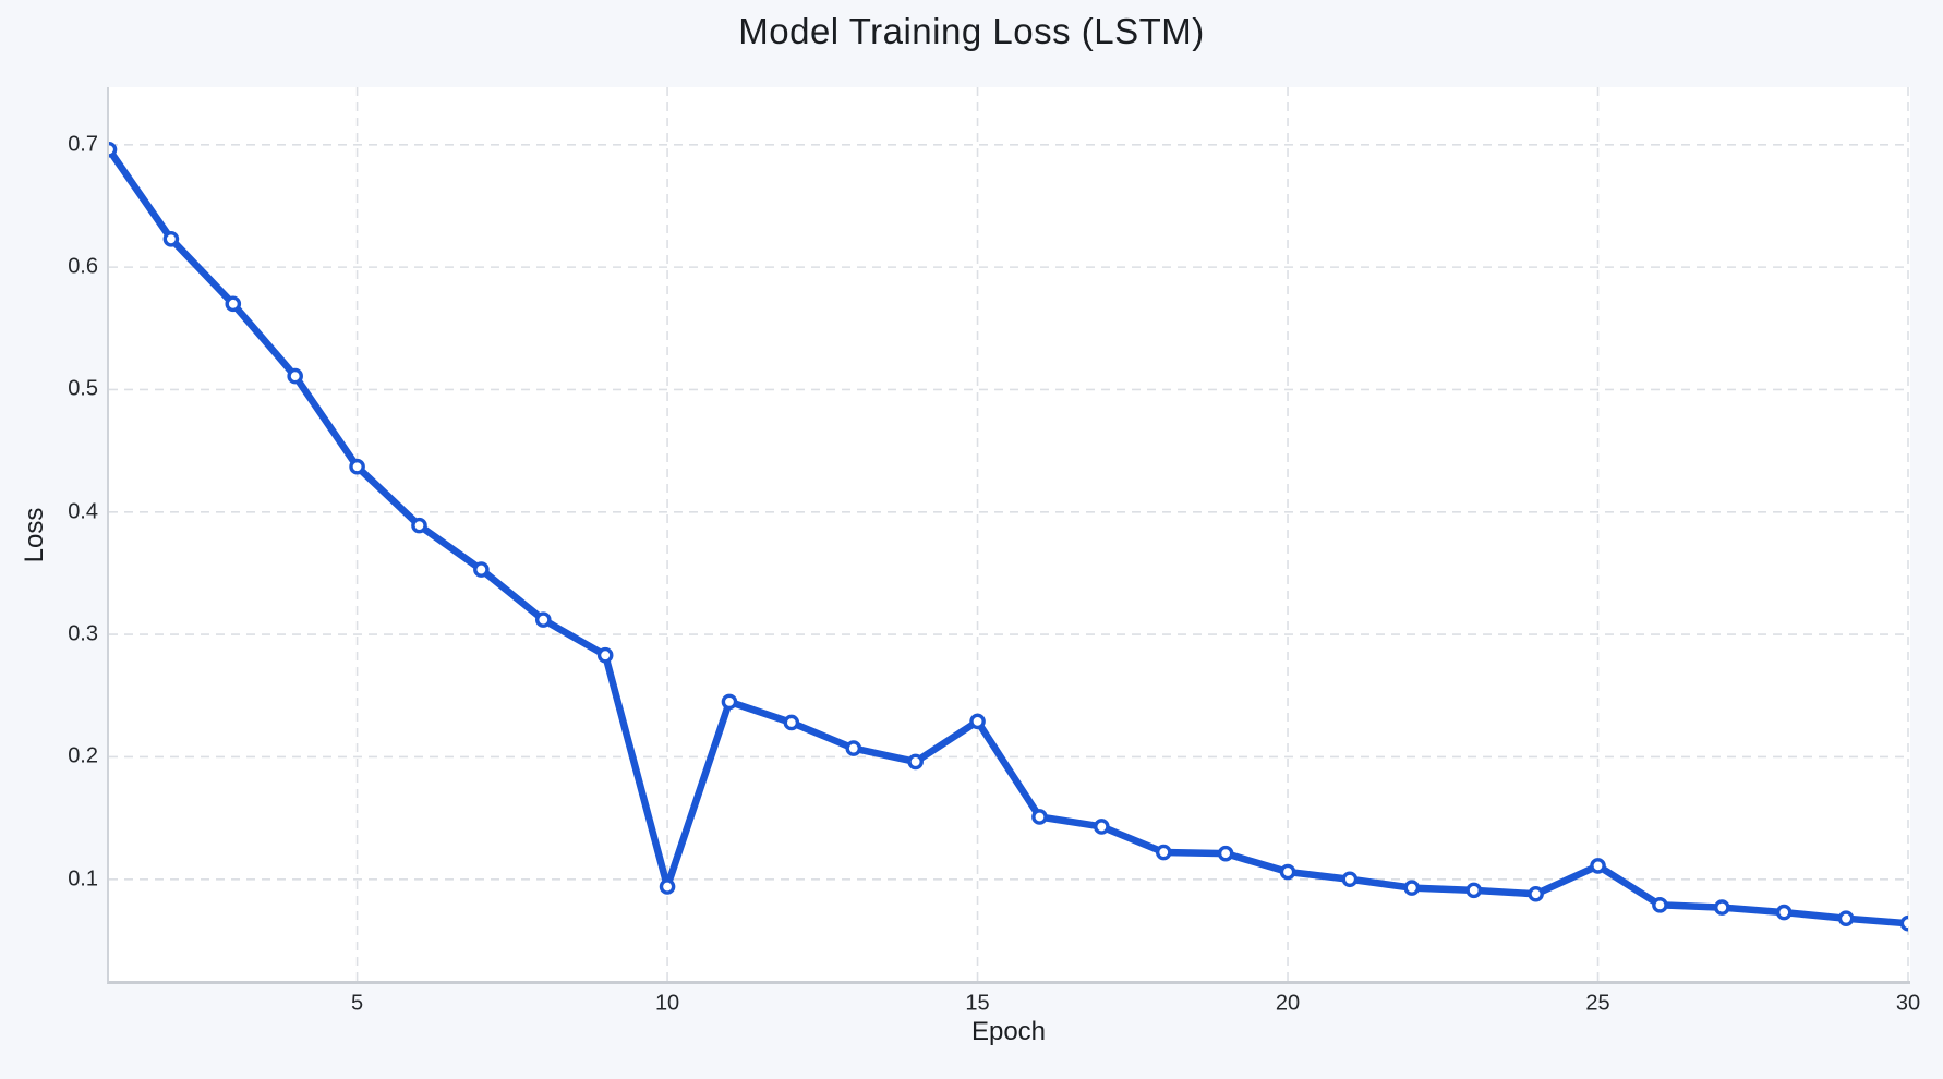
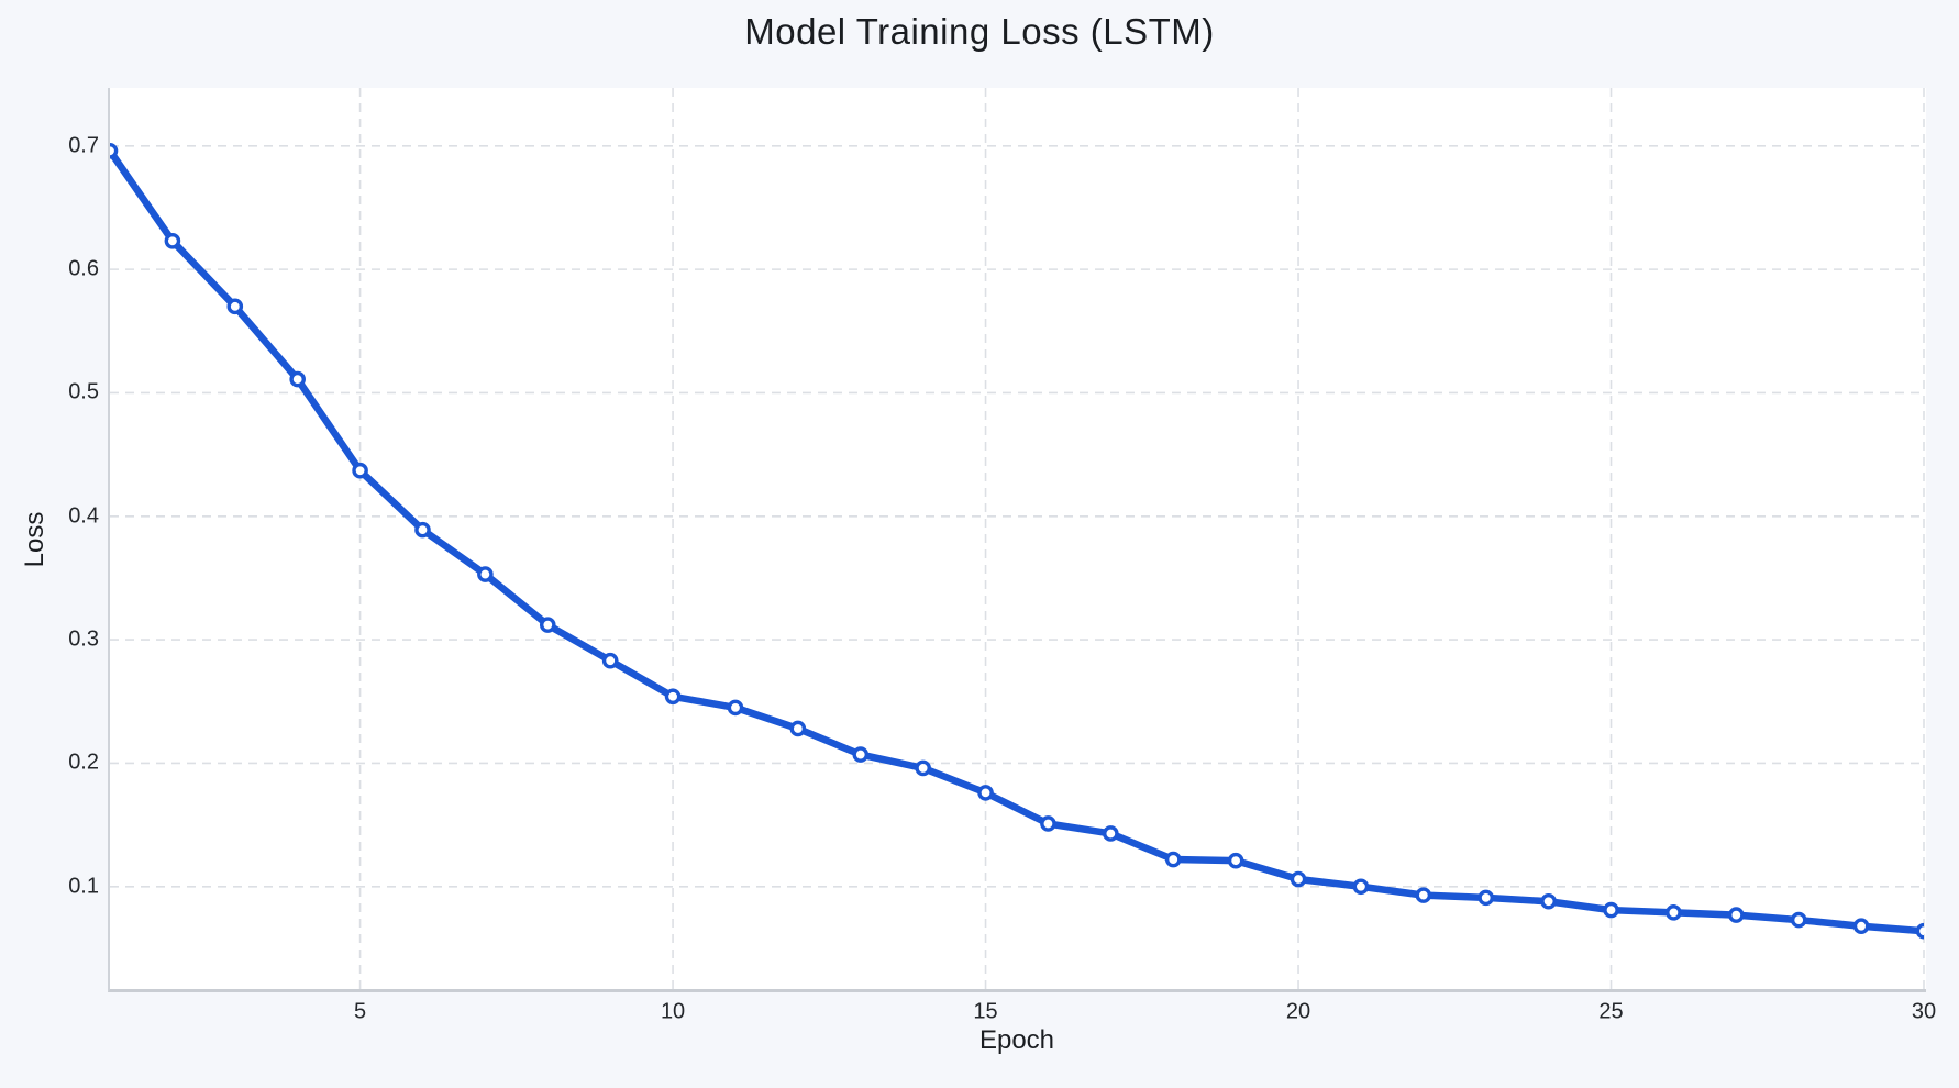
10: 0.094 -> 0.254
15: 0.229 -> 0.176
25: 0.111 -> 0.081
